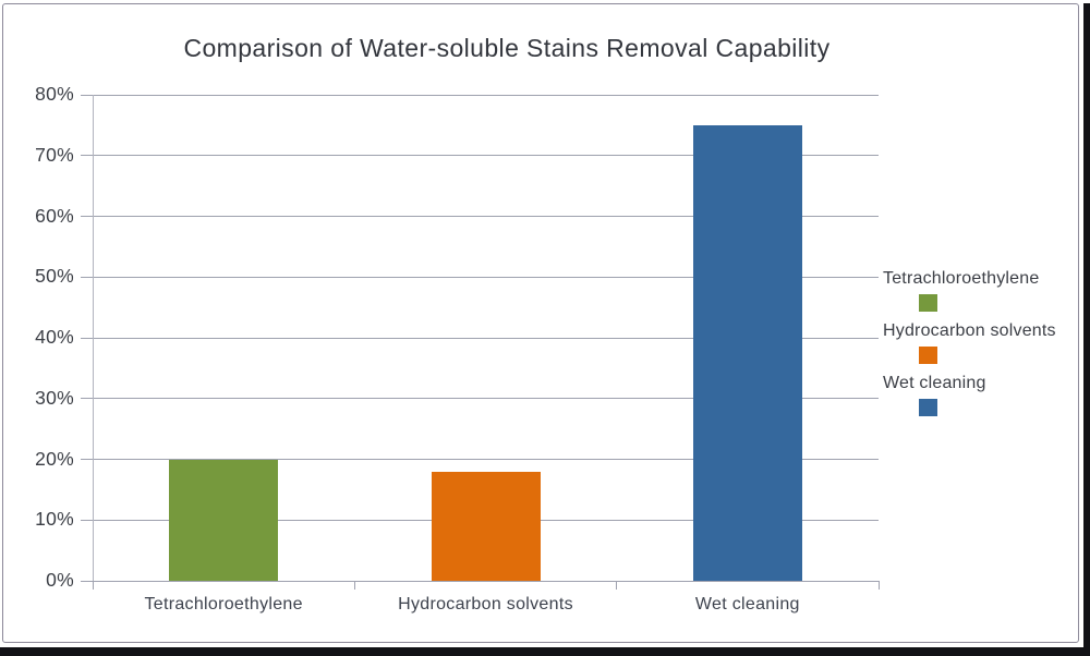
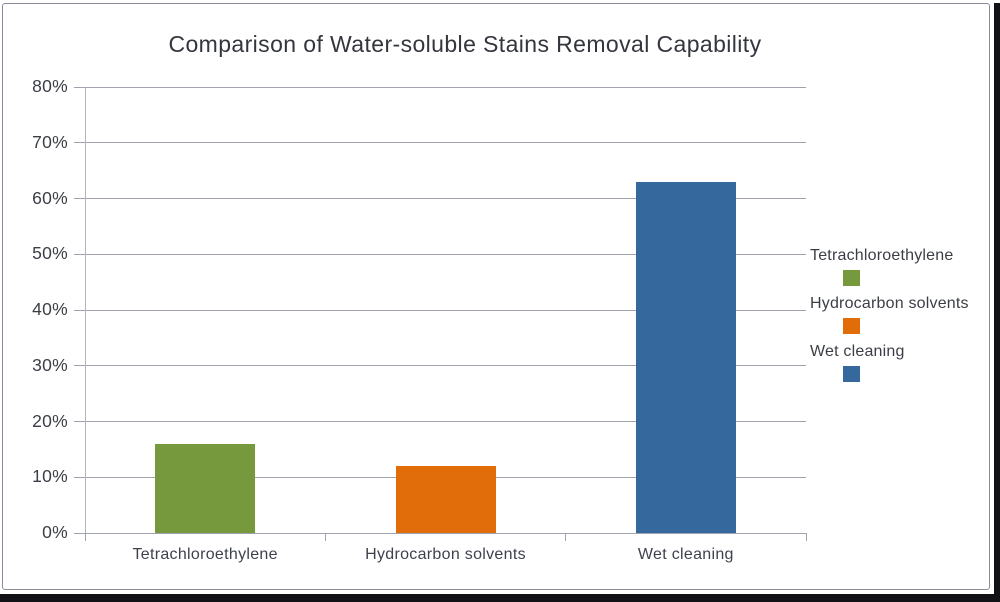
Tetrachloroethylene: 20% -> 16%
Hydrocarbon solvents: 18% -> 12%
Wet cleaning: 75% -> 63%
